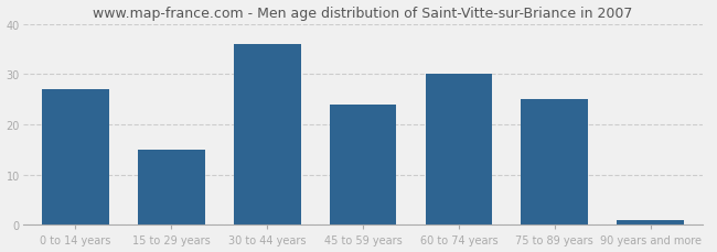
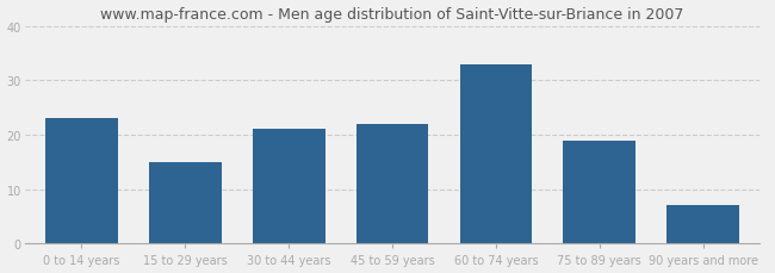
0 to 14 years: 27 -> 23
30 to 44 years: 36 -> 21
45 to 59 years: 24 -> 22
60 to 74 years: 30 -> 33
75 to 89 years: 25 -> 19
90 years and more: 1 -> 7
